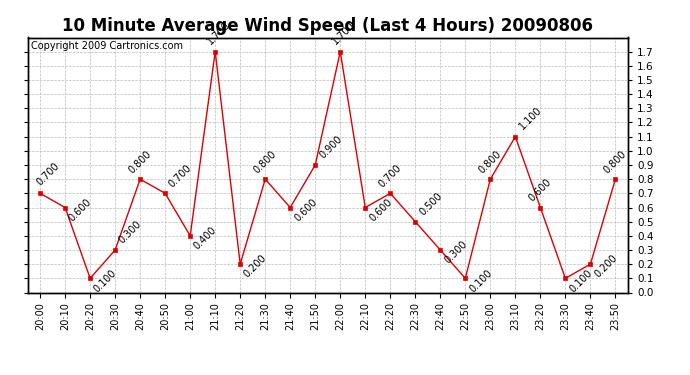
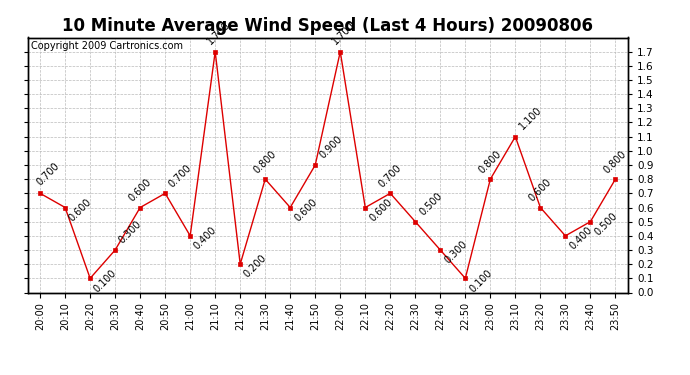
20:40: 0.800 -> 0.600
23:30: 0.100 -> 0.400
23:40: 0.200 -> 0.500
